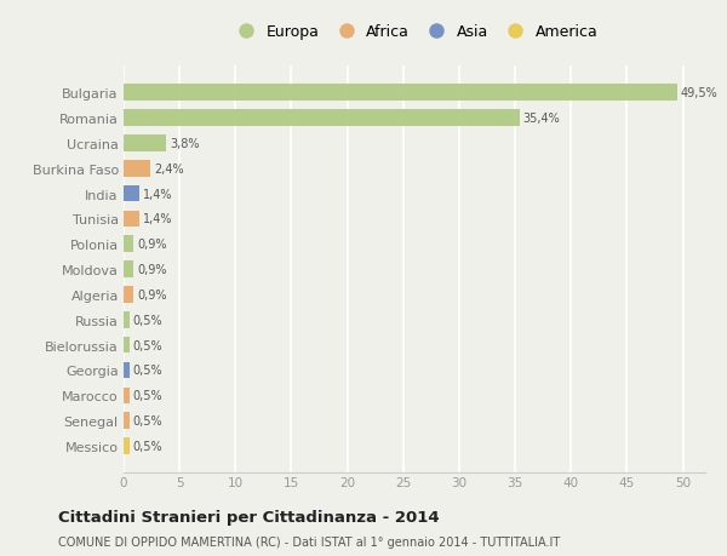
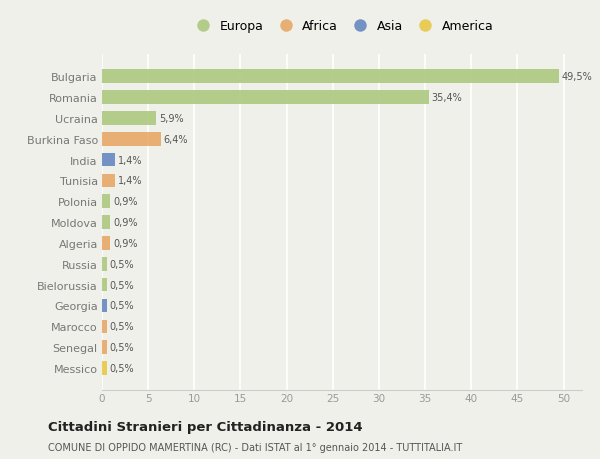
Ucraina: 3,8% -> 5,9%
Burkina Faso: 2,4% -> 6,4%
